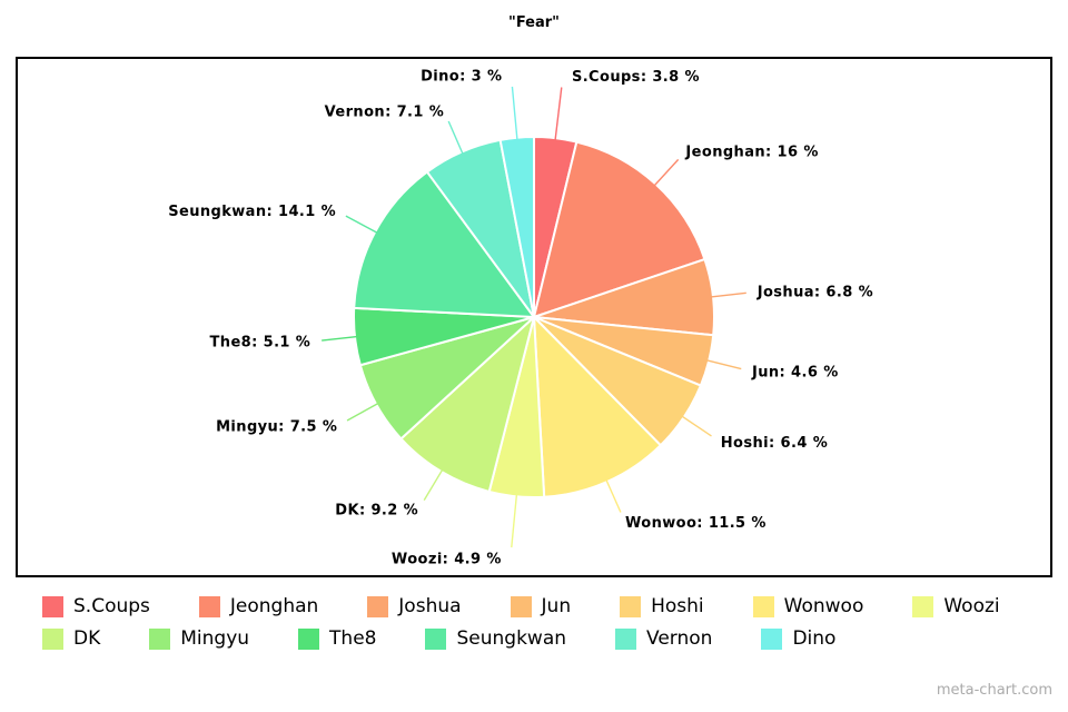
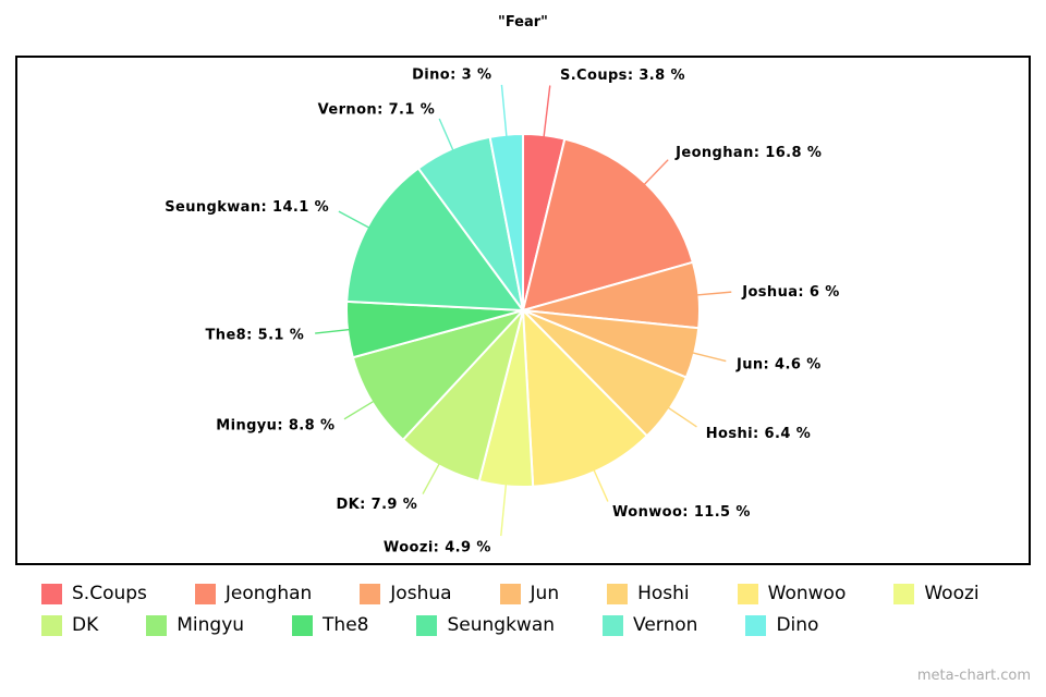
Jeonghan: 16 -> 16.8
Joshua: 6.8 -> 6
DK: 9.2 -> 7.9
Mingyu: 7.5 -> 8.8
